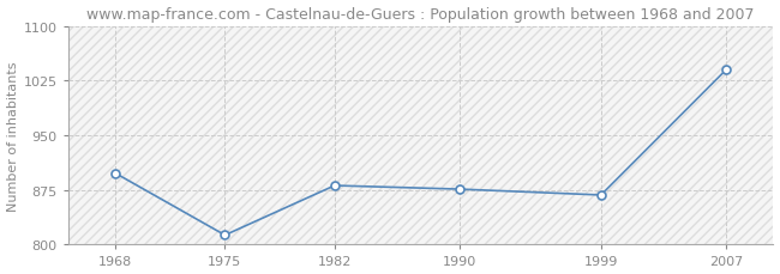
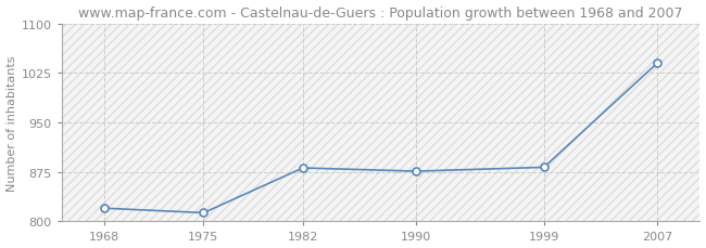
1968: 898 -> 820
1999: 868 -> 882
